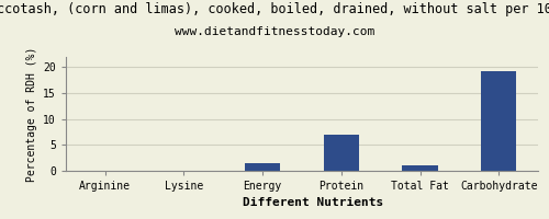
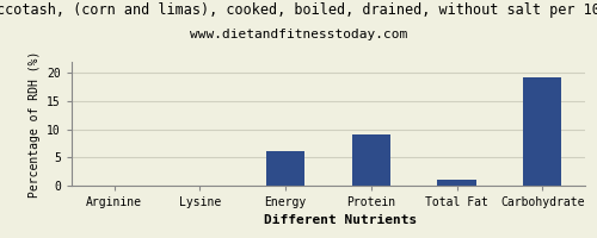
Energy: 1.5 -> 6.1
Protein: 7.0 -> 9.2
